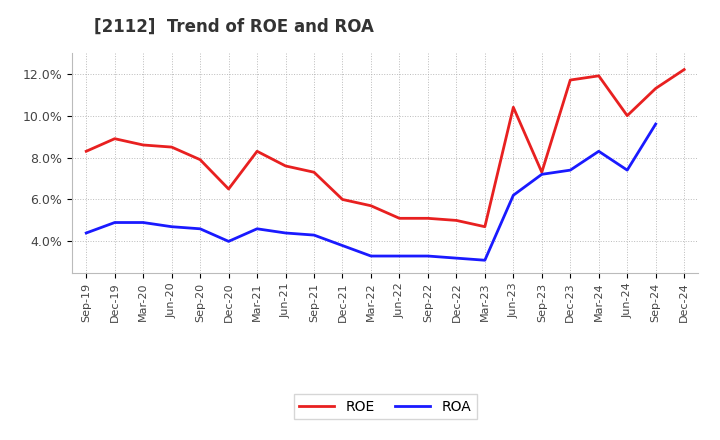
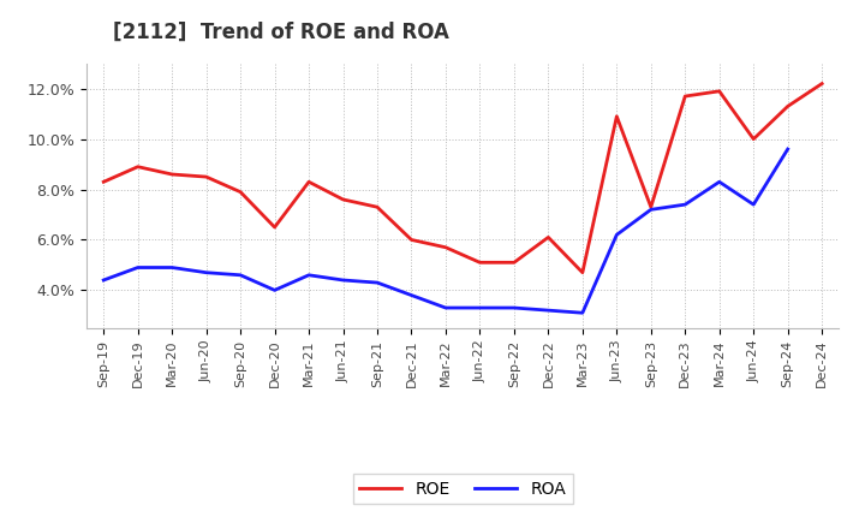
ROE/Dec-22: 5.0% -> 6.1%
ROE/Jun-23: 10.4% -> 10.9%
